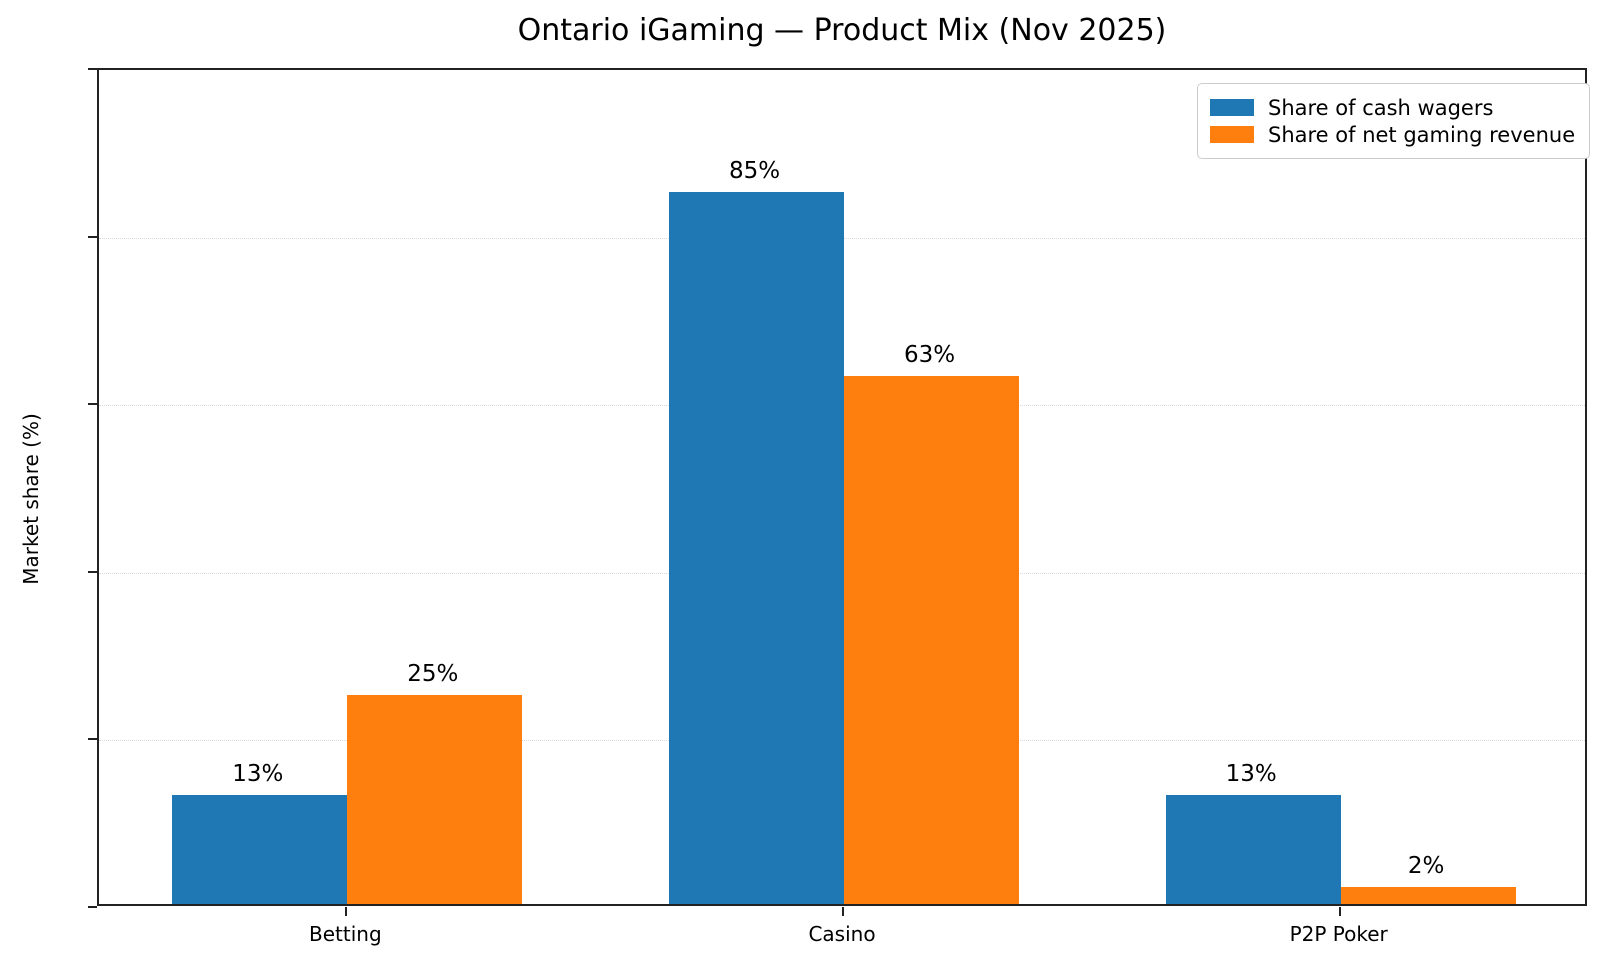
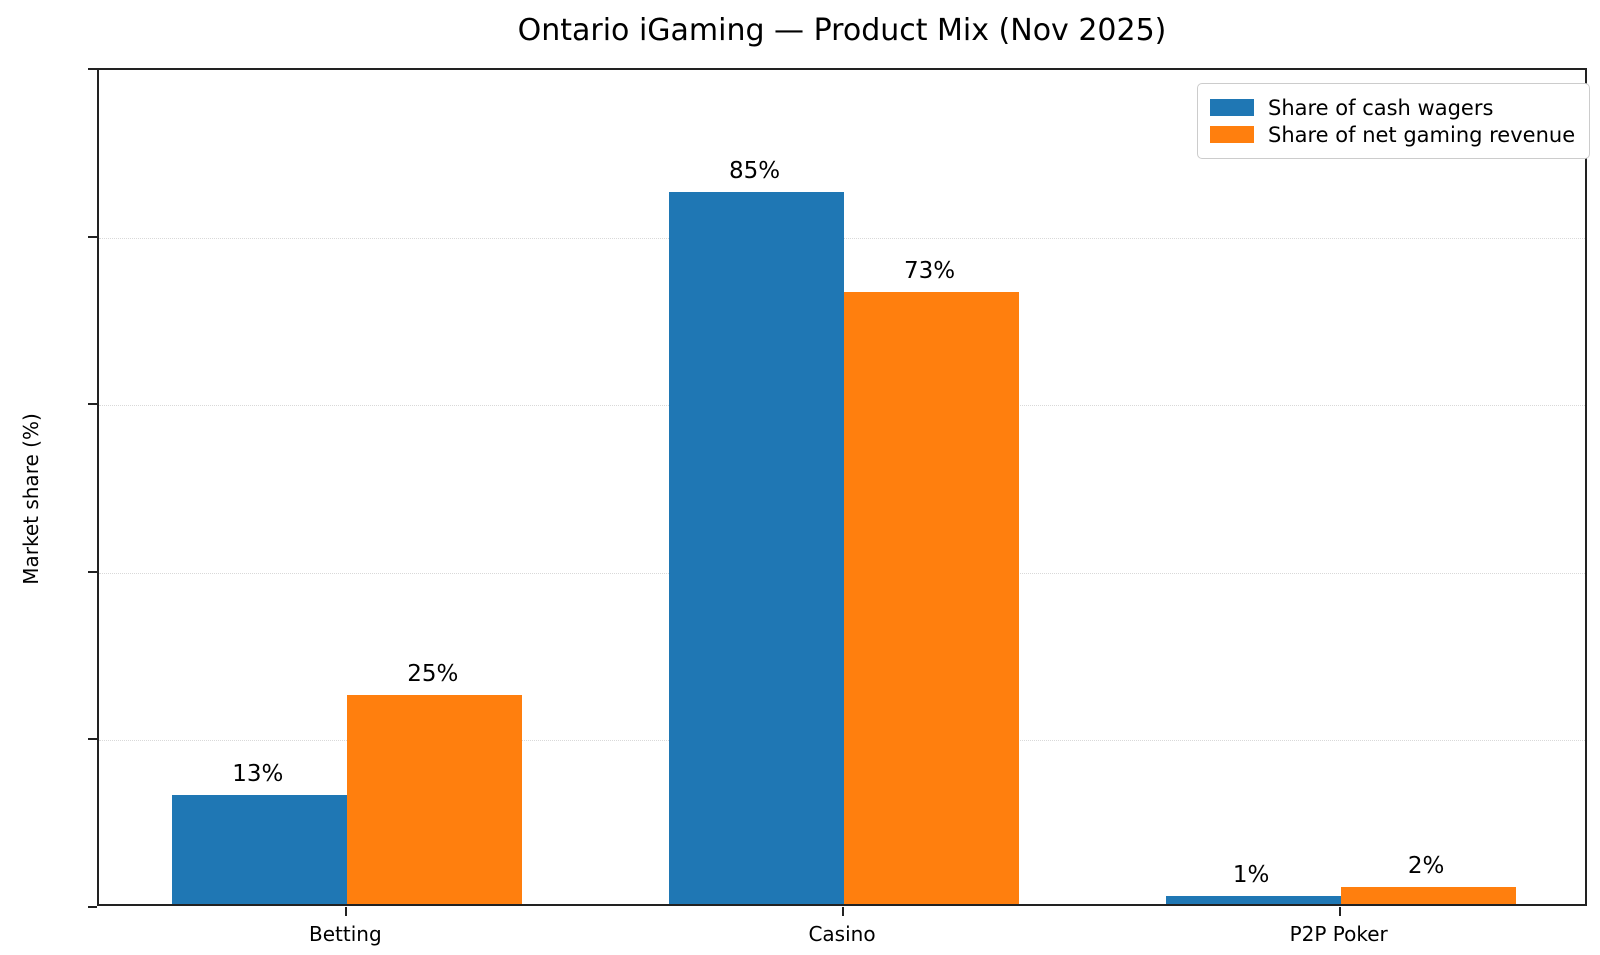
Share of net gaming revenue/Casino: 63% -> 73%
Share of cash wagers/P2P Poker: 13% -> 1%
